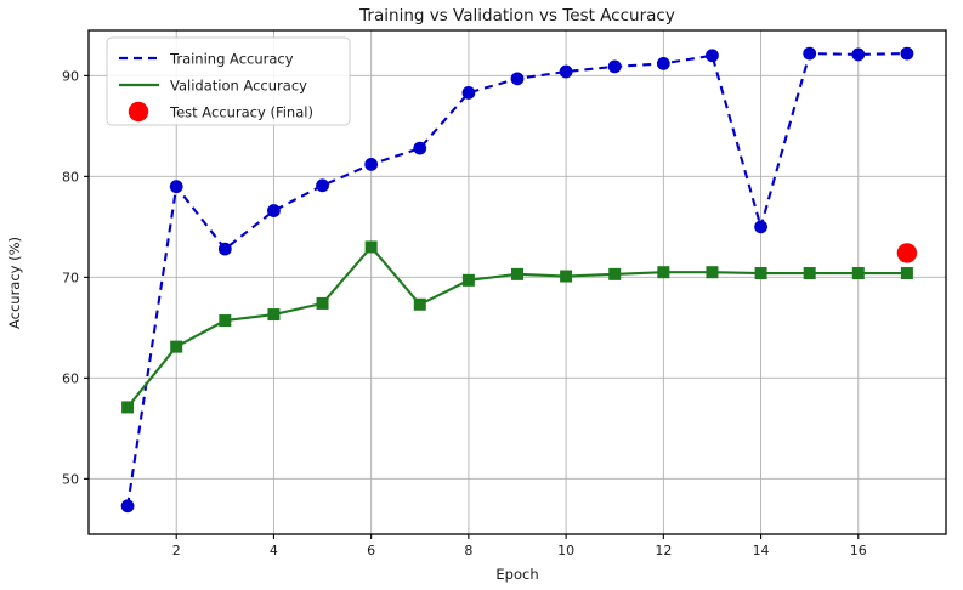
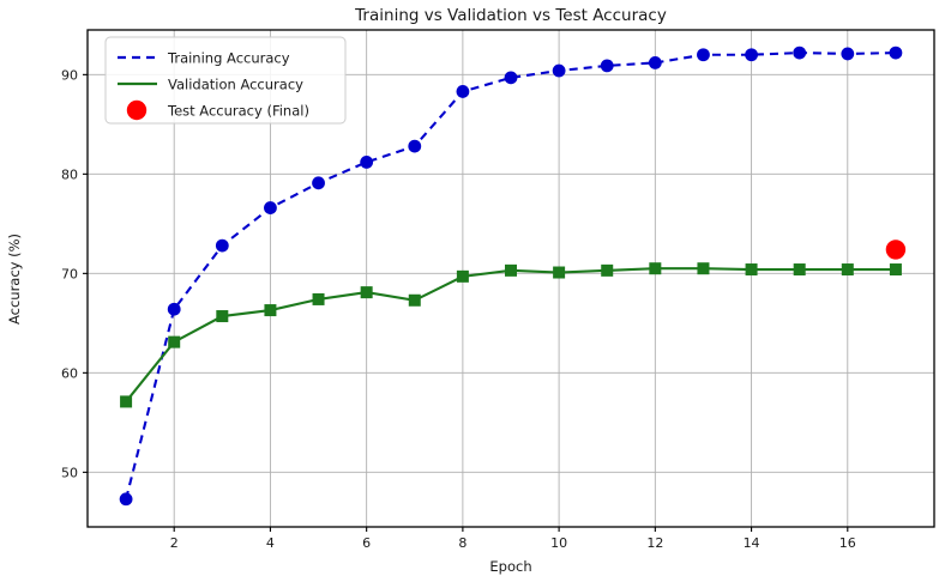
Training Accuracy/2: 79 -> 66
Validation Accuracy/6: 73 -> 68
Training Accuracy/14: 75 -> 92
